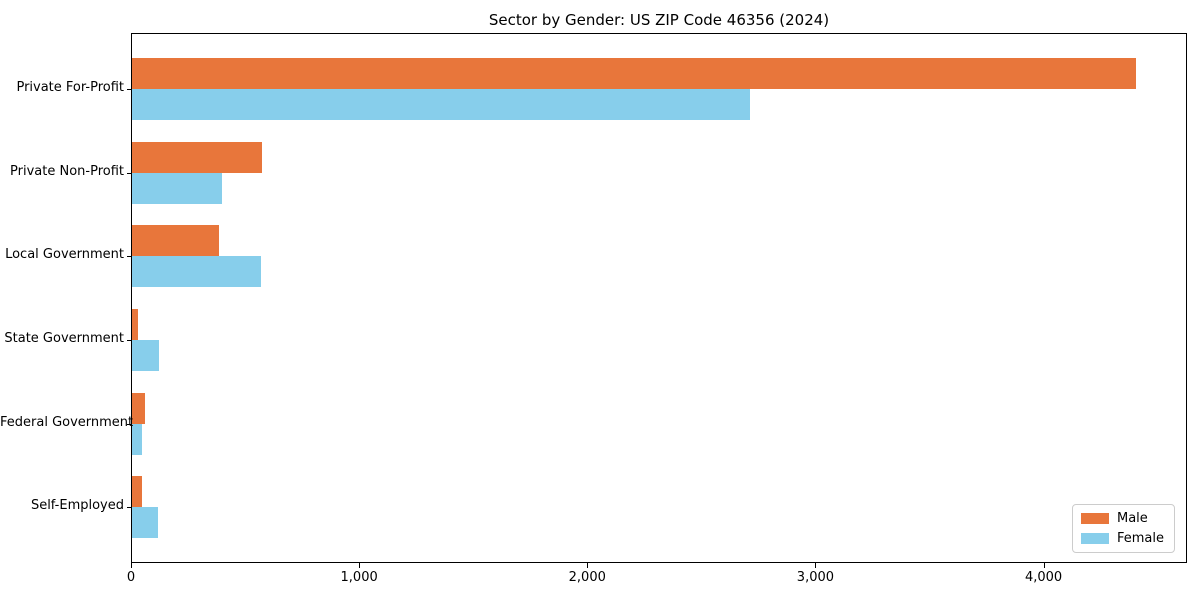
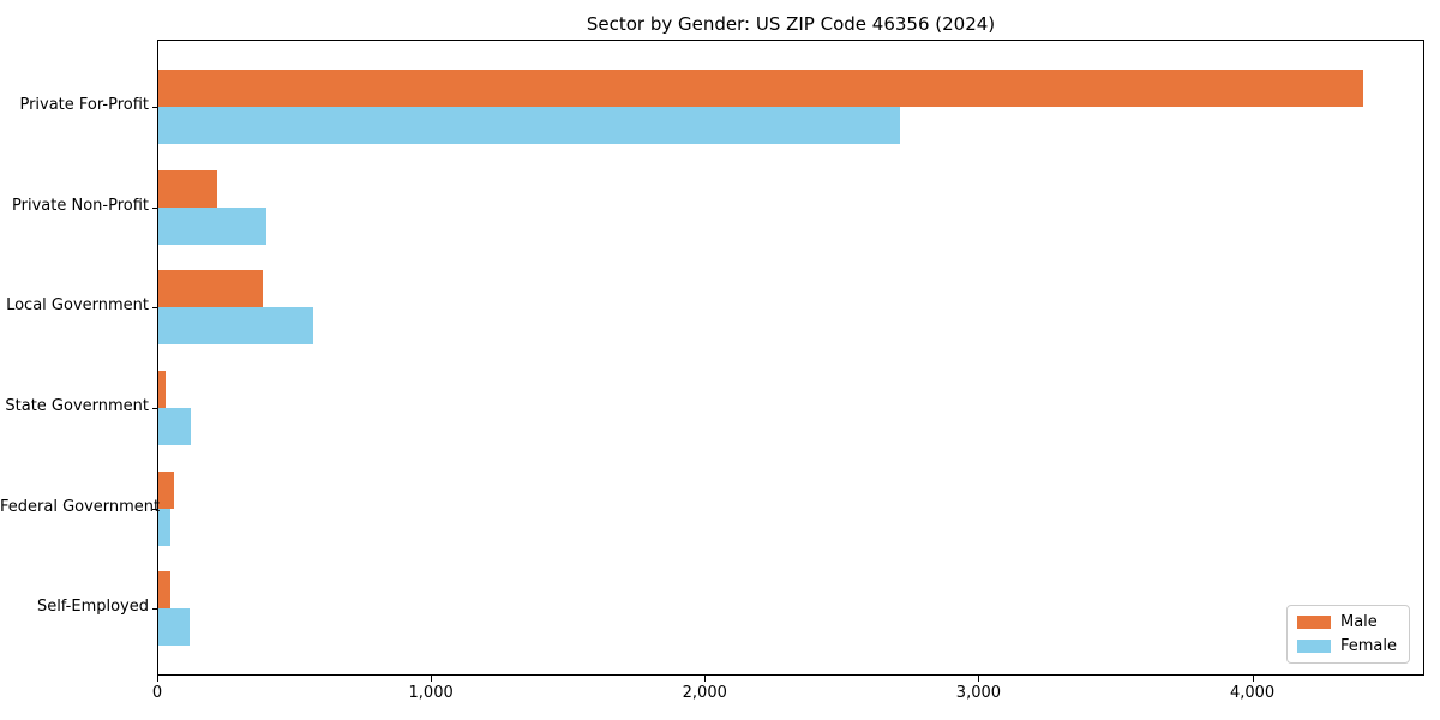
Male/Private Non-Profit: 570 -> 220
